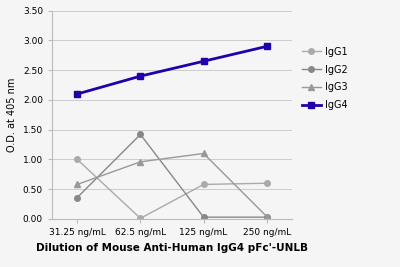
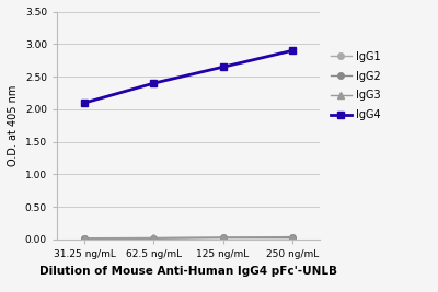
IgG1/31.25 ng/mL: 1.00 -> 0.01
IgG2/31.25 ng/mL: 0.36 -> 0.02
IgG3/31.25 ng/mL: 0.58 -> 0.02
IgG2/62.5 ng/mL: 1.42 -> 0.02
IgG3/62.5 ng/mL: 0.96 -> 0.03
IgG1/125 ng/mL: 0.58 -> 0.02
IgG3/125 ng/mL: 1.10 -> 0.03
IgG1/250 ng/mL: 0.60 -> 0.02
